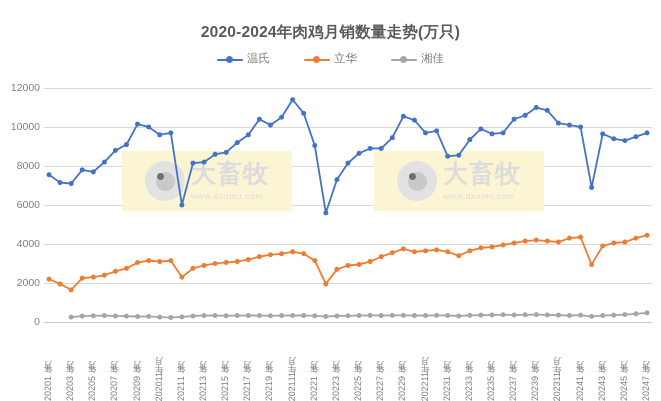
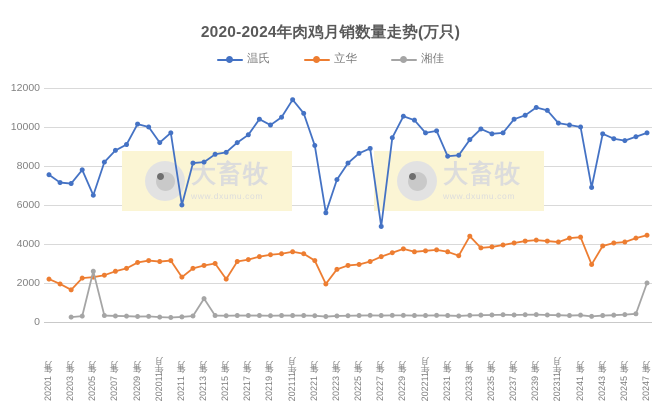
温氏/2020年5月: 7700 -> 6500
湘佳/2020年5月: 300 -> 2600
温氏/2020年11月: 9600 -> 9200
湘佳/2021年3月: 300 -> 1200
立华/2021年5月: 3000 -> 2200
温氏/2022年7月: 8900 -> 4900
立华/2023年3月: 3600 -> 4400
湘佳/2024年7月: 500 -> 2000
